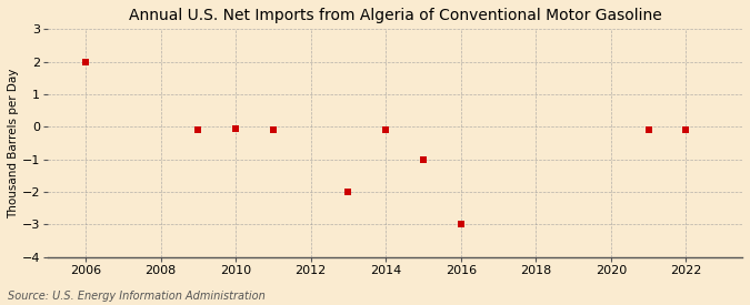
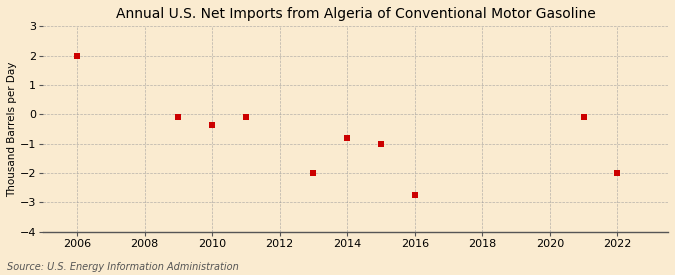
2010: -0.07 -> -0.35
2014: -0.08 -> -0.80
2016: -3.00 -> -2.75
2022: -0.09 -> -2.00
